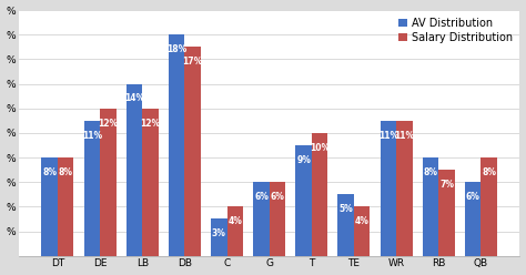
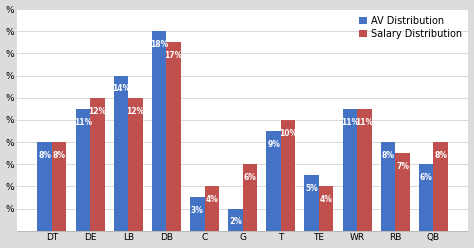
AV Distribution/G: 6% -> 2%
